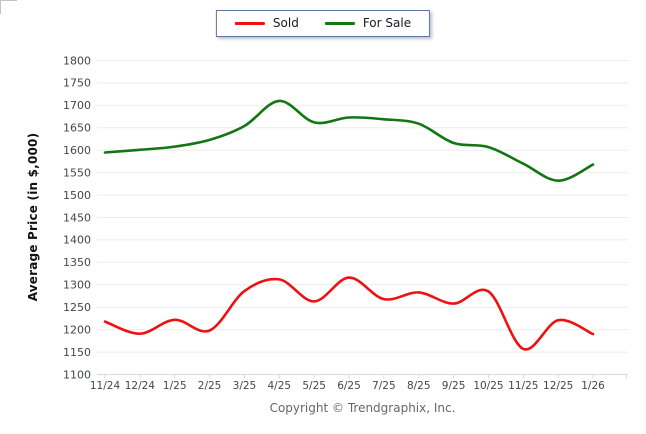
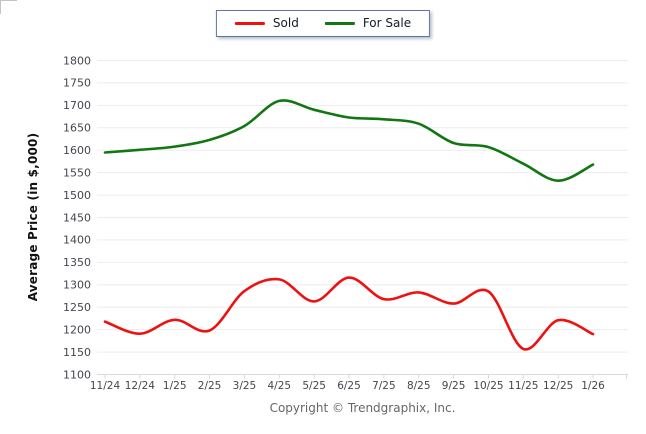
For Sale/5/25: 1660 -> 1690
